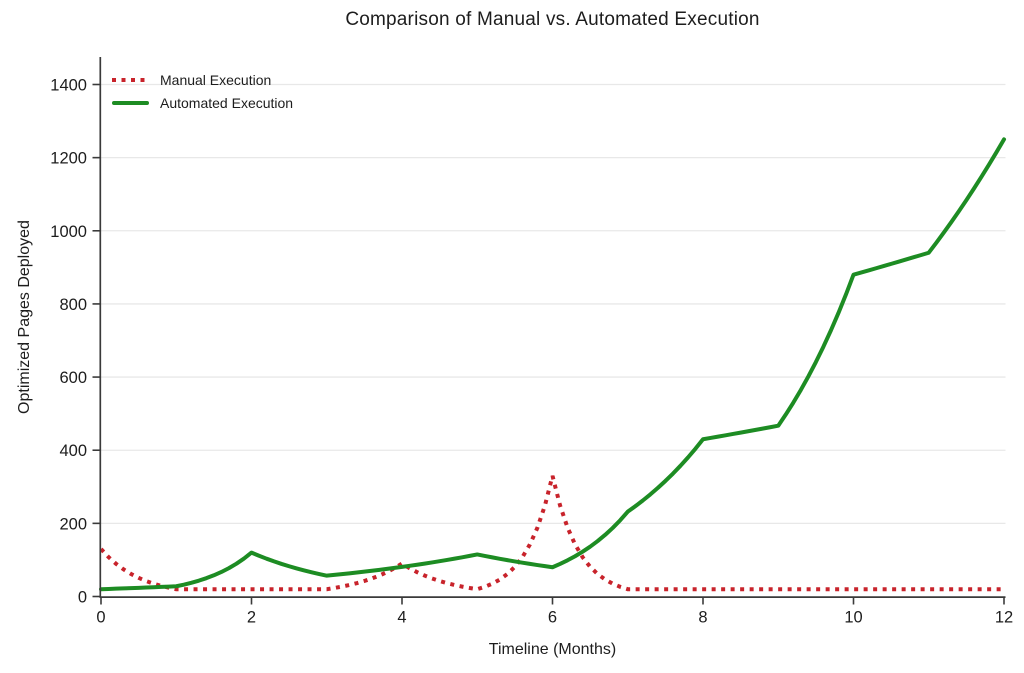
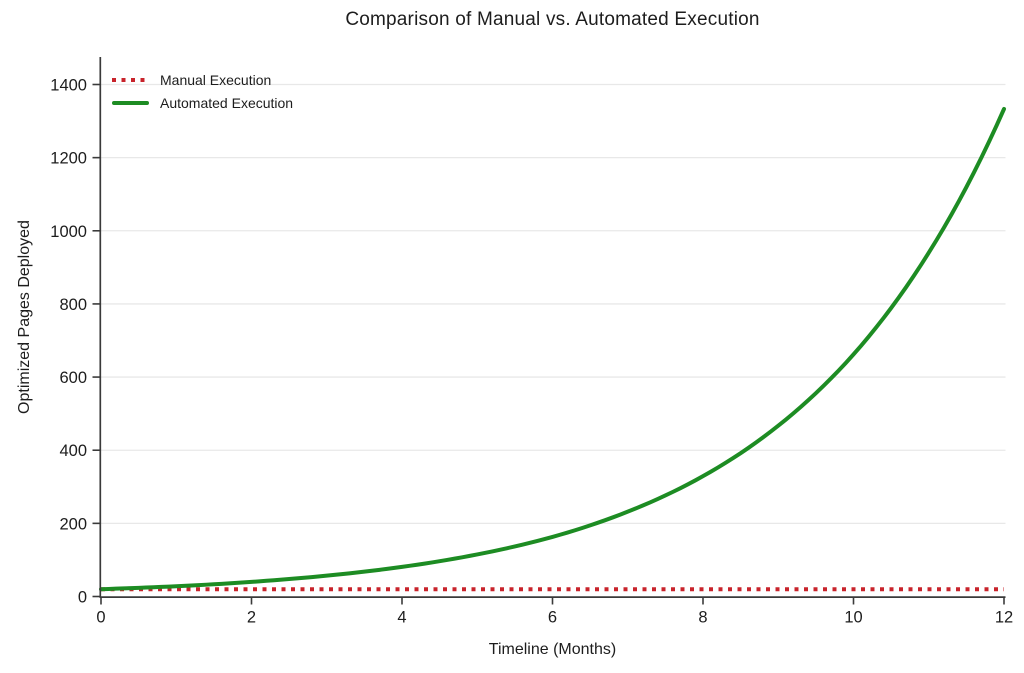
Manual Execution/0: 130 -> 20
Automated Execution/2: 120 -> 40
Manual Execution/4: 90 -> 20
Manual Execution/6: 330 -> 20
Automated Execution/6: 80 -> 160
Automated Execution/8: 430 -> 330
Automated Execution/10: 880 -> 660
Automated Execution/12: 1250 -> 1330
